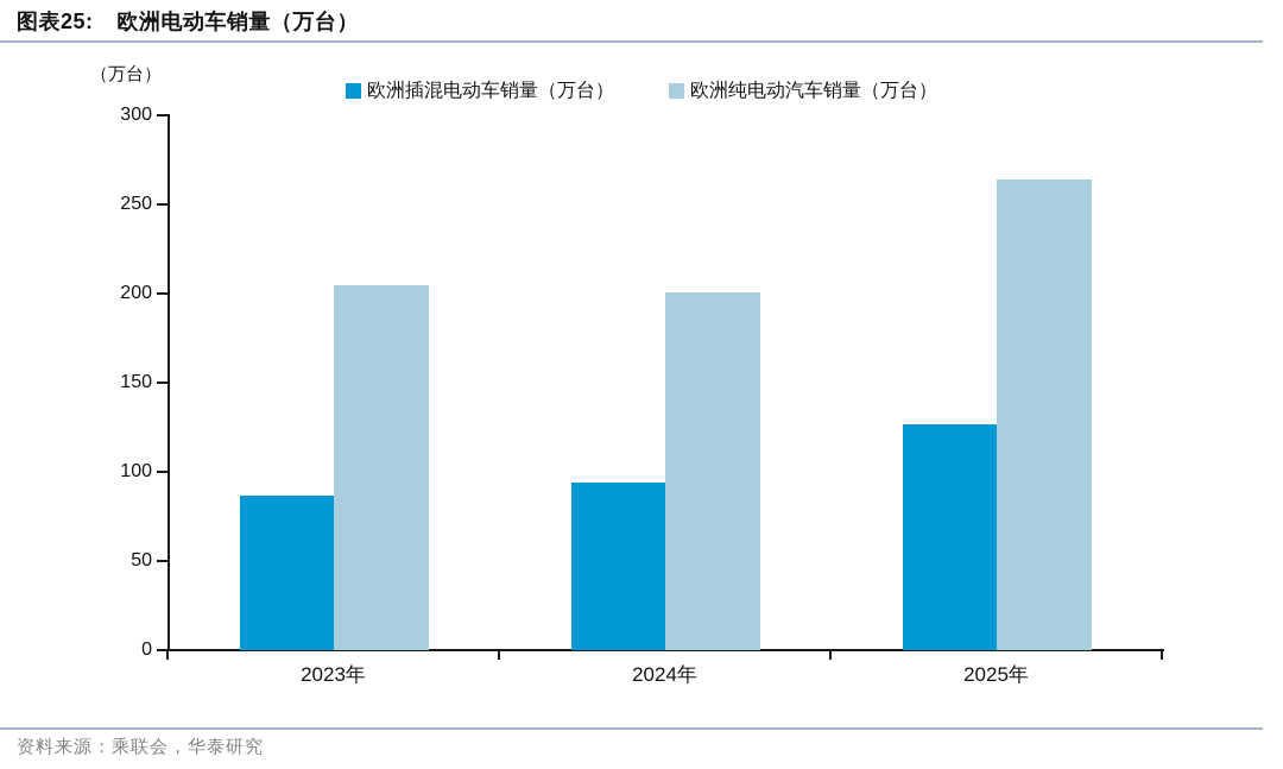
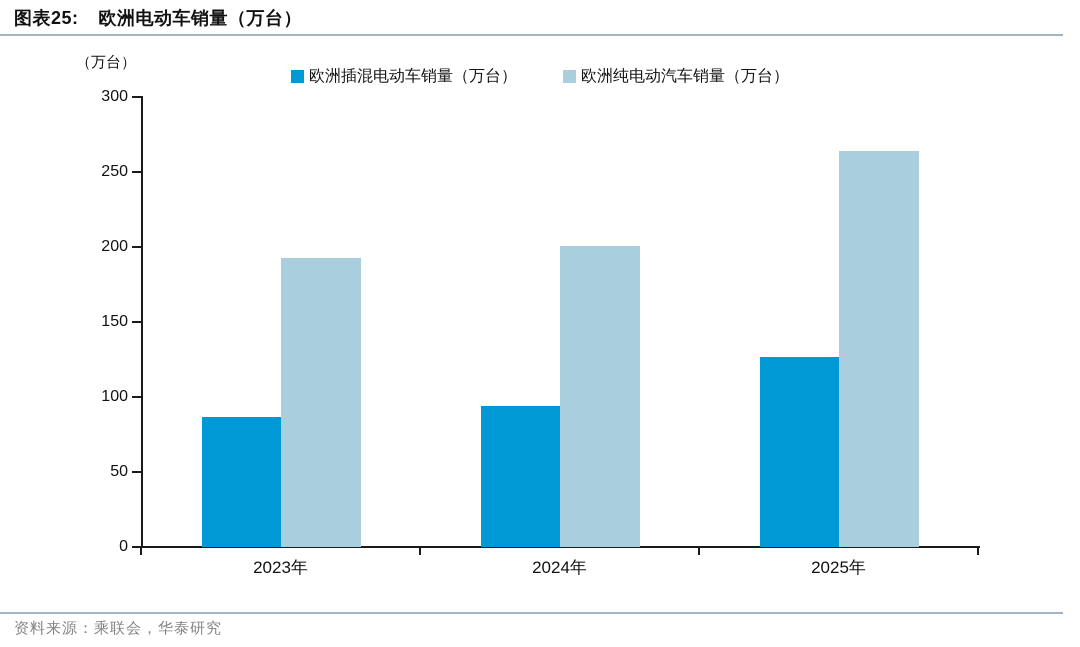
欧洲纯电动汽车销量（万台）/2023年: 205 -> 193
